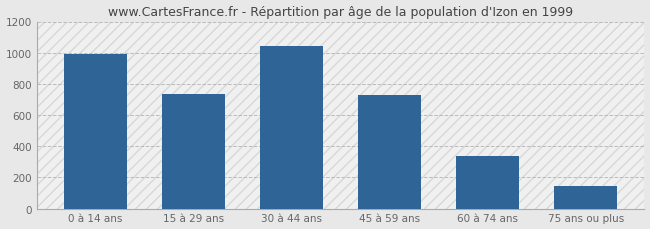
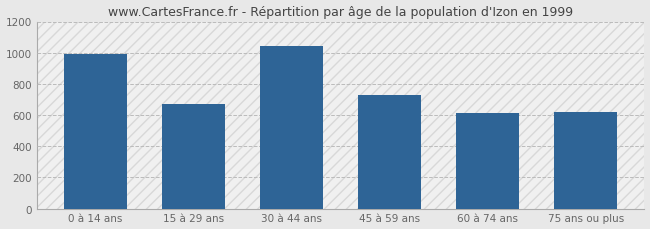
15 à 29 ans: 740 -> 670
60 à 74 ans: 340 -> 610
75 ans ou plus: 140 -> 620
